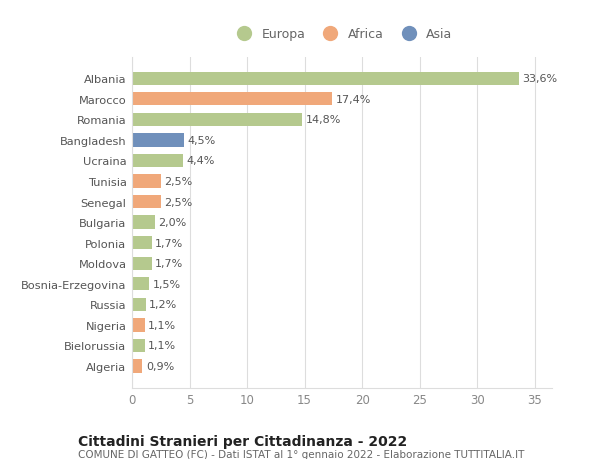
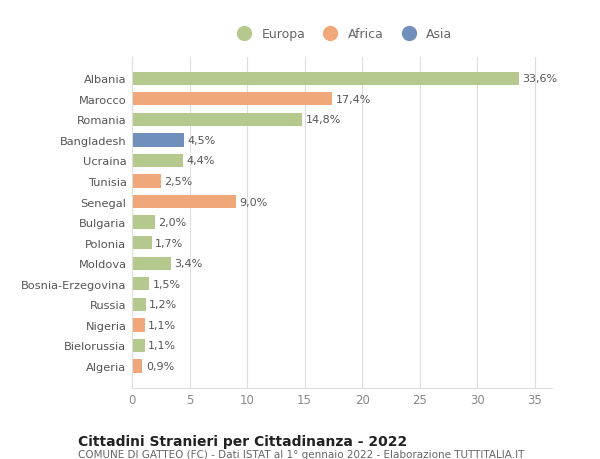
Senegal: 2,5% -> 9,0%
Moldova: 1,7% -> 3,4%
